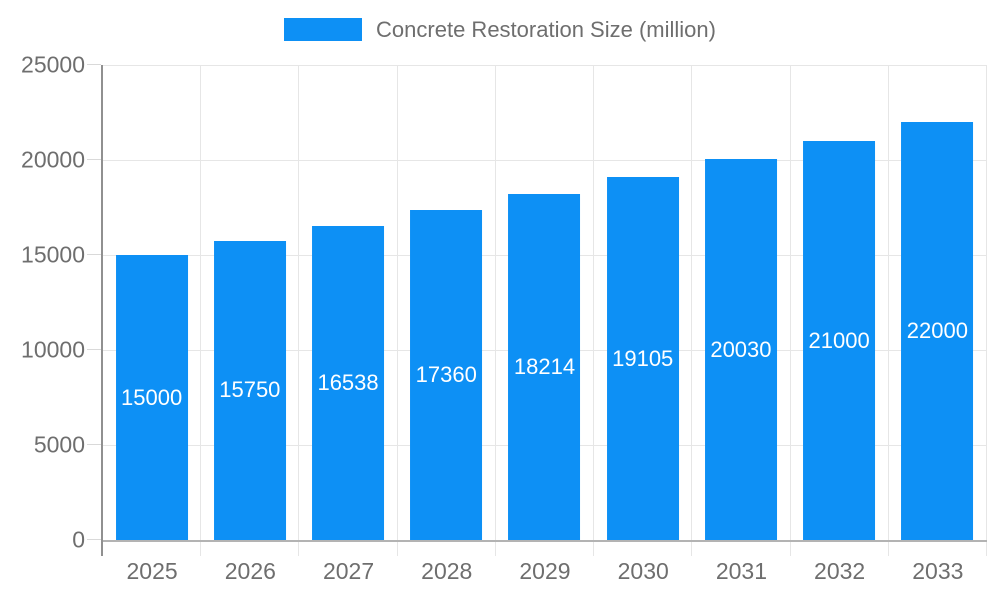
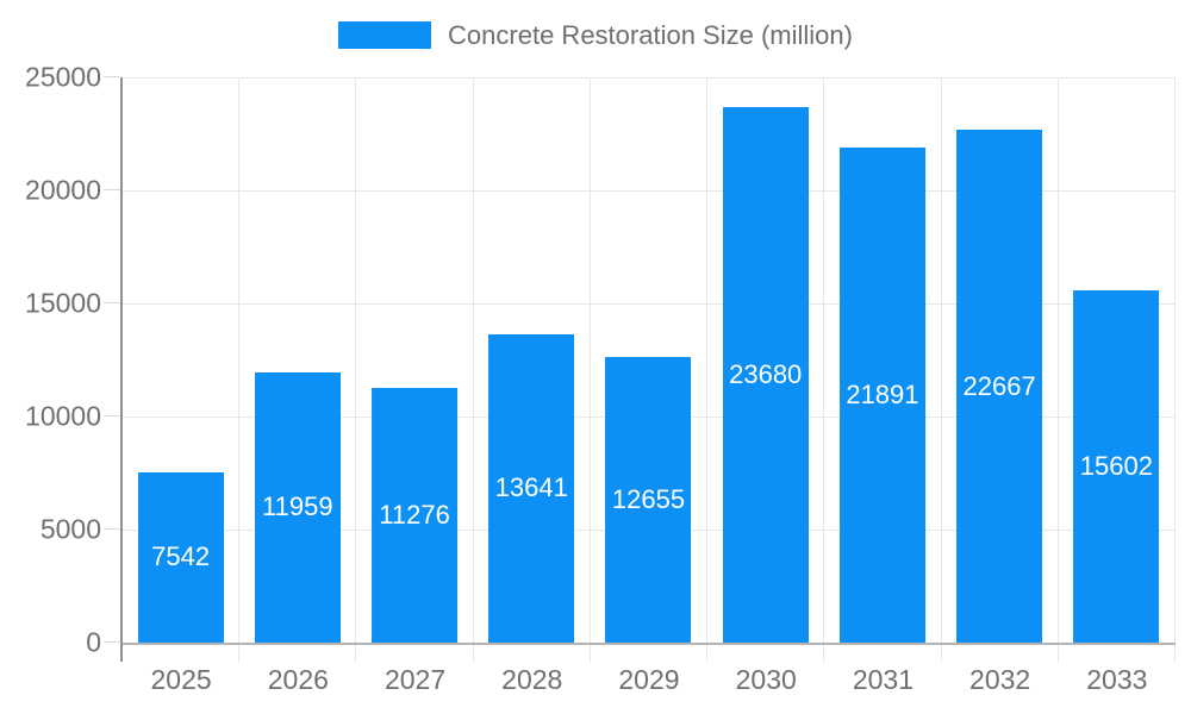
2025: 15000 -> 7542
2026: 15750 -> 11959
2027: 16538 -> 11276
2028: 17360 -> 13641
2029: 18214 -> 12655
2030: 19105 -> 23680
2031: 20030 -> 21891
2032: 21000 -> 22667
2033: 22000 -> 15602
